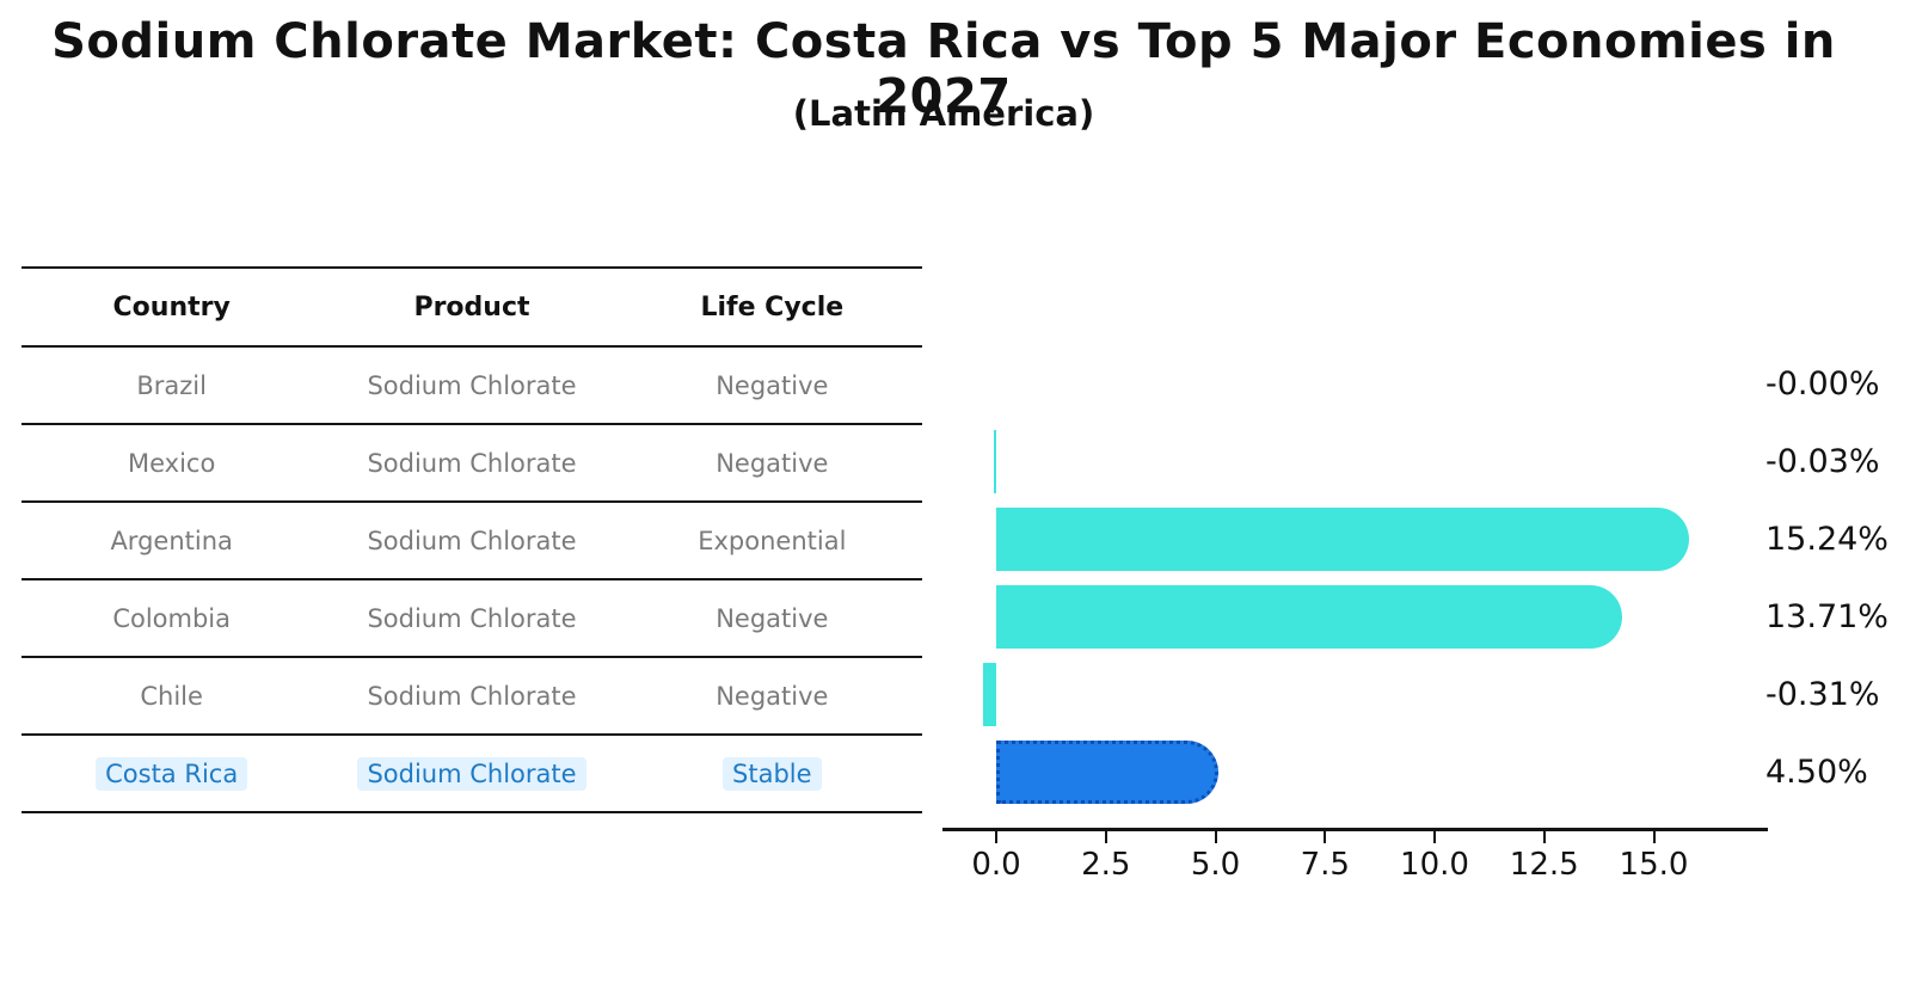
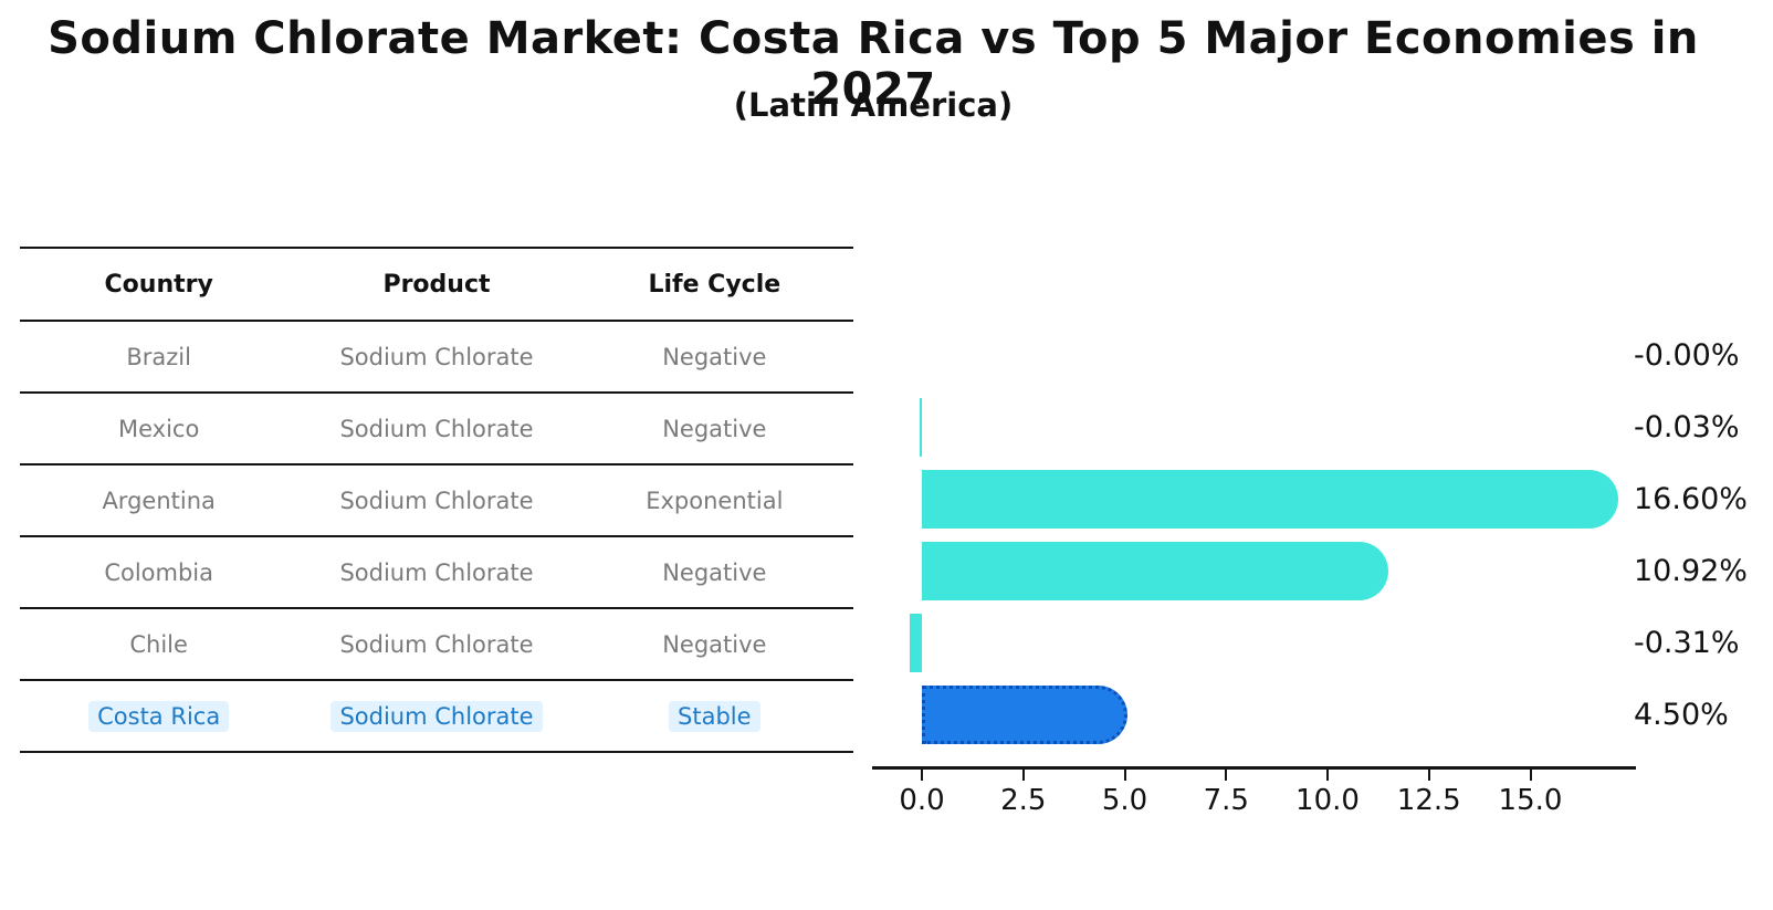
Argentina: 15.24% -> 16.60%
Colombia: 13.71% -> 10.92%
